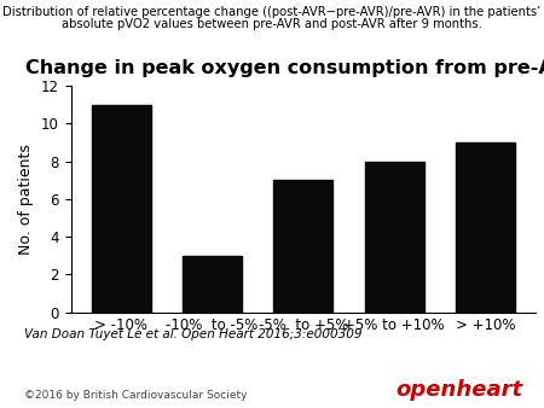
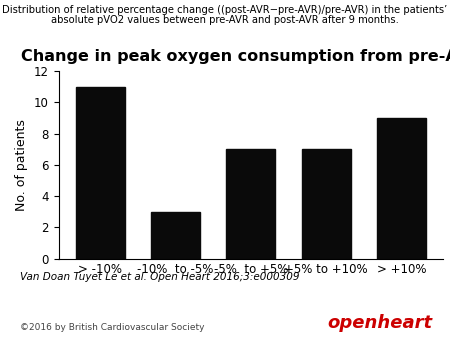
+5% to +10%: 8 -> 7
